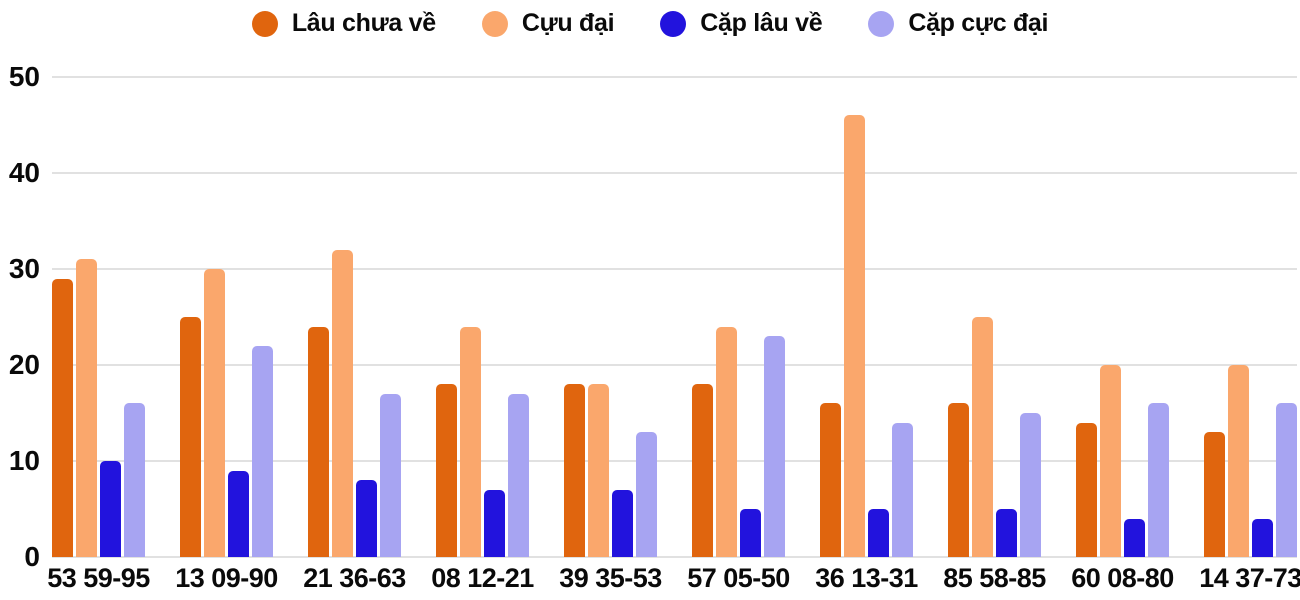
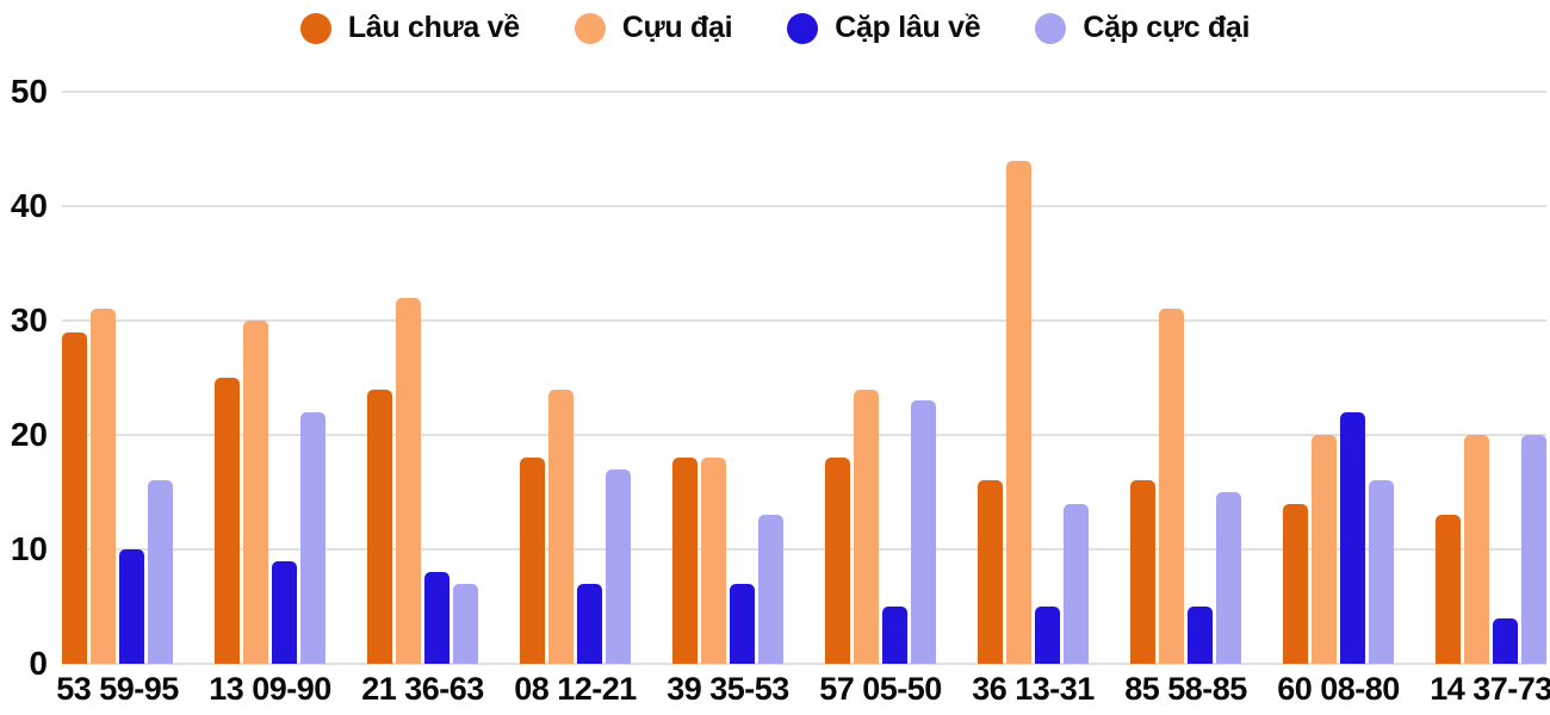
Cặp cực đại/21 36-63: 17 -> 7
Cựu đại/36 13-31: 46 -> 44
Cựu đại/85 58-85: 25 -> 31
Cặp lâu về/60 08-80: 4 -> 22
Cặp cực đại/14 37-73: 16 -> 20
